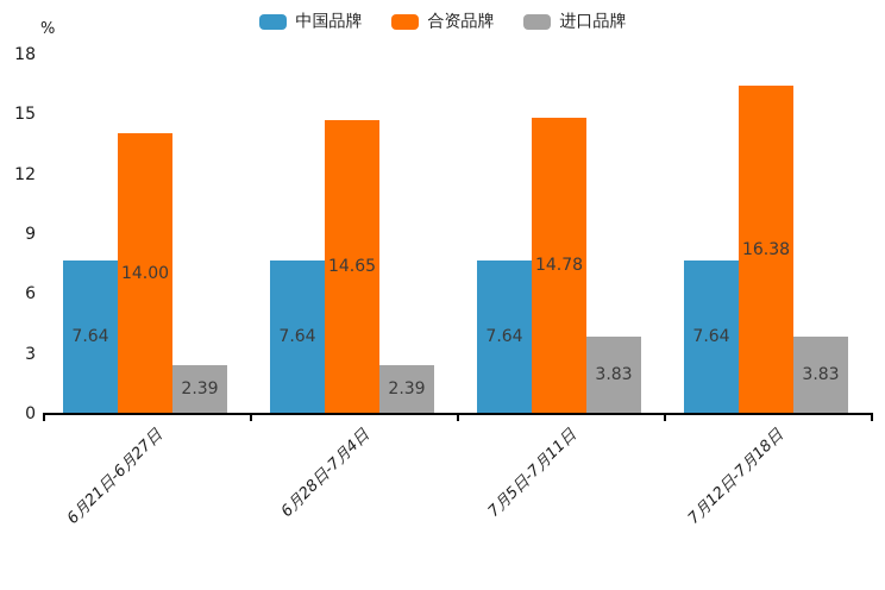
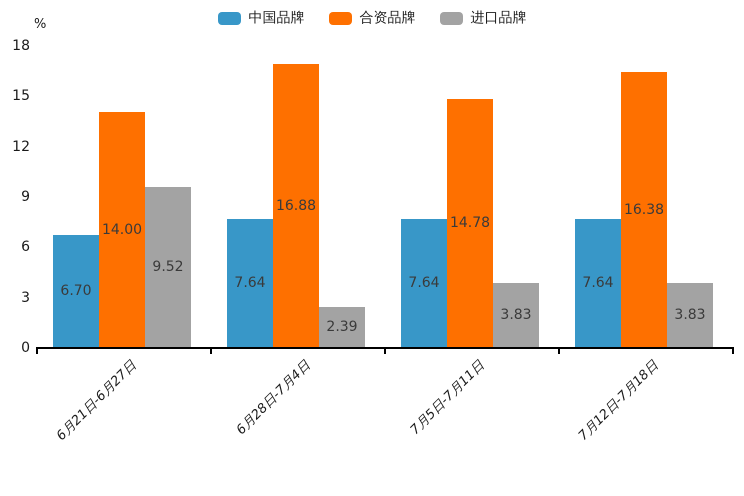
中国品牌/6月21日-6月27日: 7.64 -> 6.70
进口品牌/6月21日-6月27日: 2.39 -> 9.52
合资品牌/6月28日-7月4日: 14.65 -> 16.88
